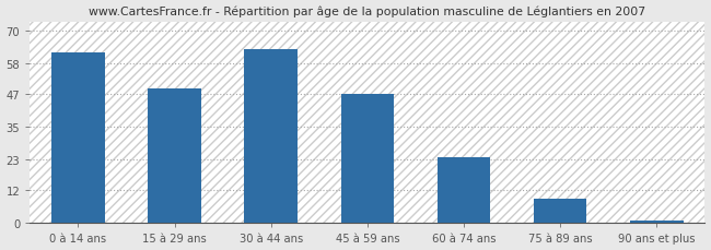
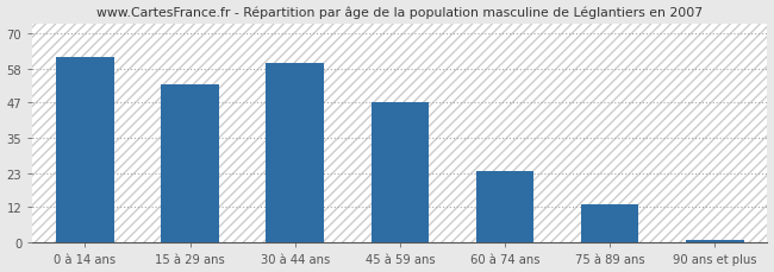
15 à 29 ans: 49 -> 53
30 à 44 ans: 63 -> 60
75 à 89 ans: 9 -> 13
